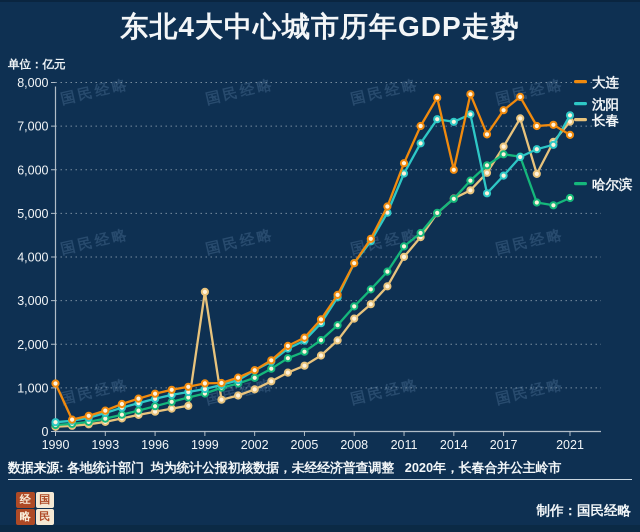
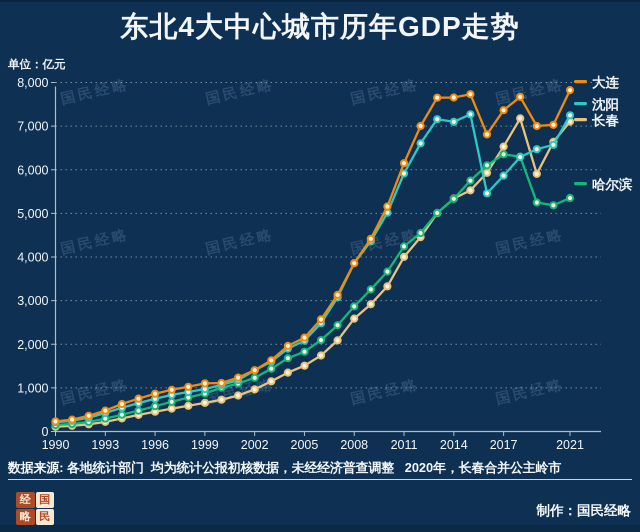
大连/1990: 1100 -> 200
长春/1999: 3200 -> 700
大连/2014: 6000 -> 7700
大连/2021: 6800 -> 7800
